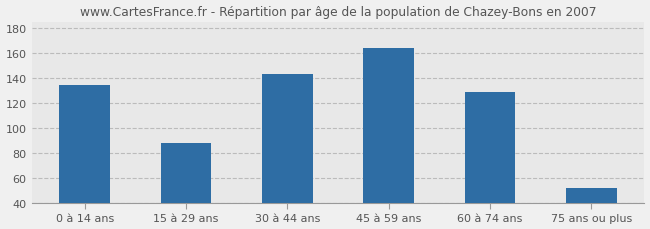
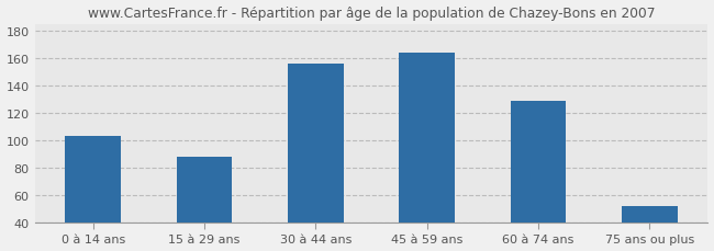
0 à 14 ans: 134 -> 103
30 à 44 ans: 143 -> 156
